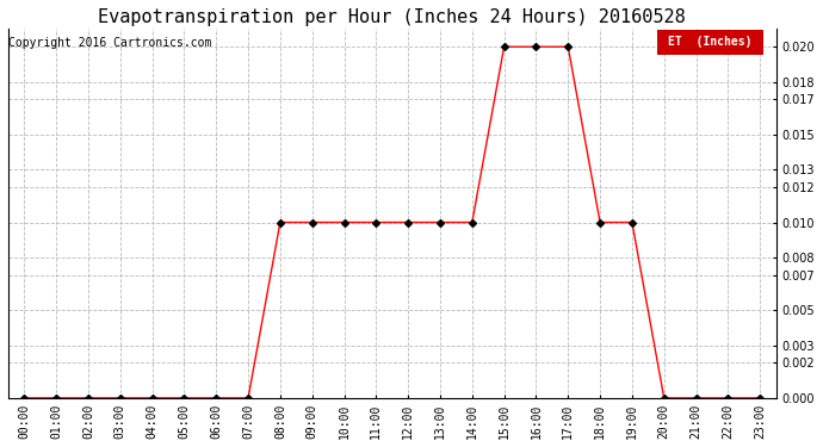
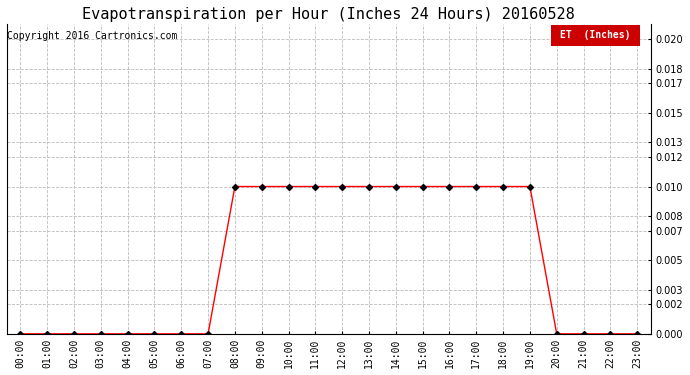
15:00: 0.02 -> 0.01
16:00: 0.02 -> 0.01
17:00: 0.02 -> 0.01
